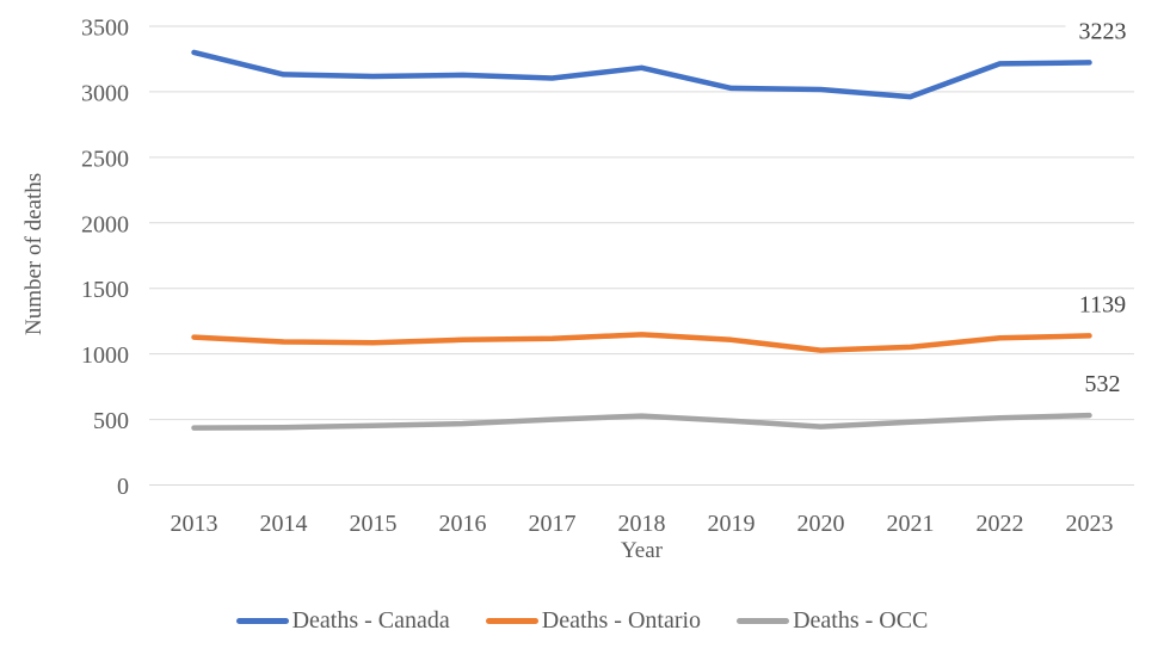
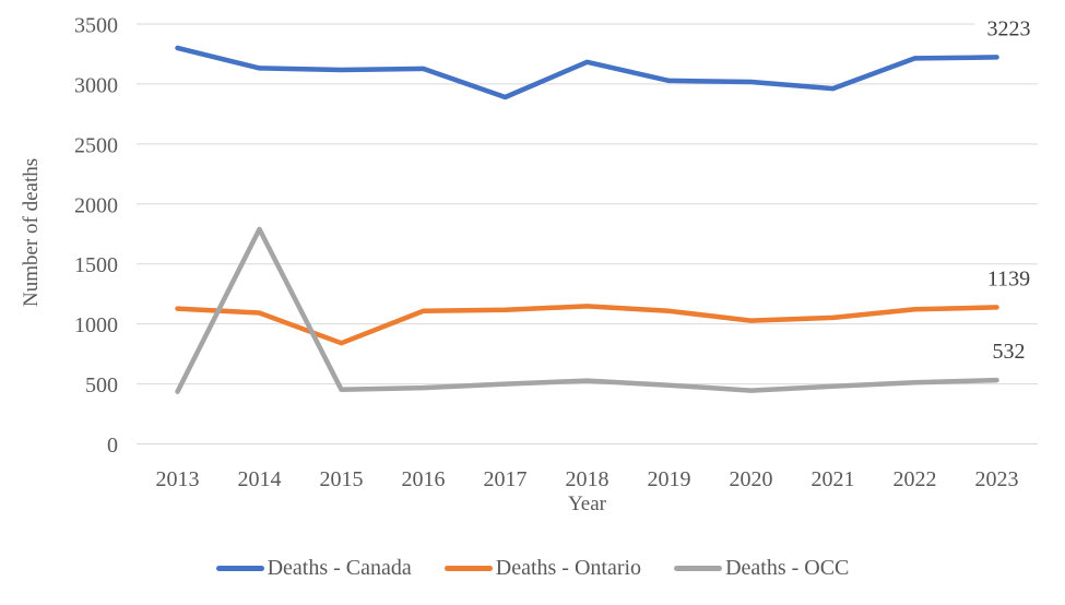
Deaths - OCC/2014: 440 -> 1790
Deaths - Ontario/2015: 1090 -> 840
Deaths - Canada/2017: 3100 -> 2890
